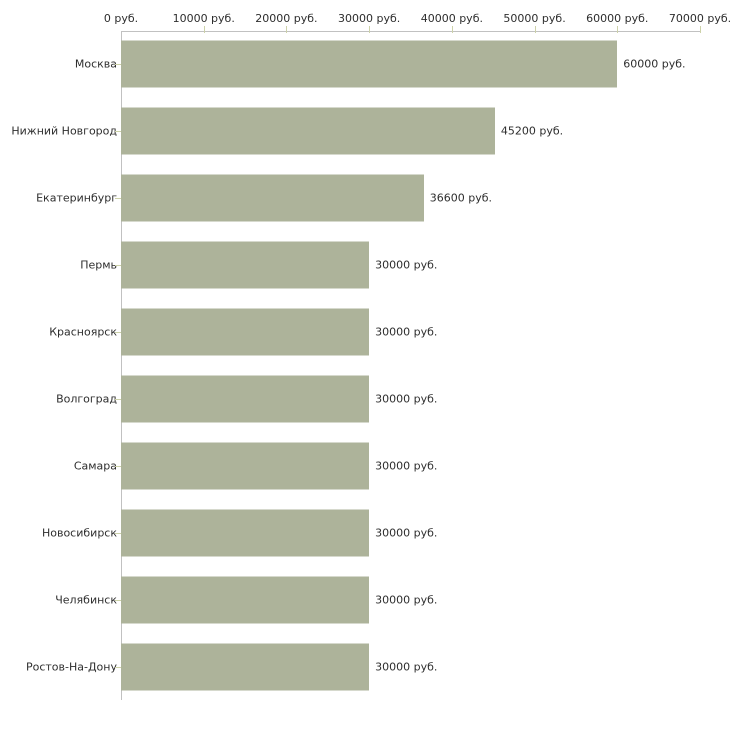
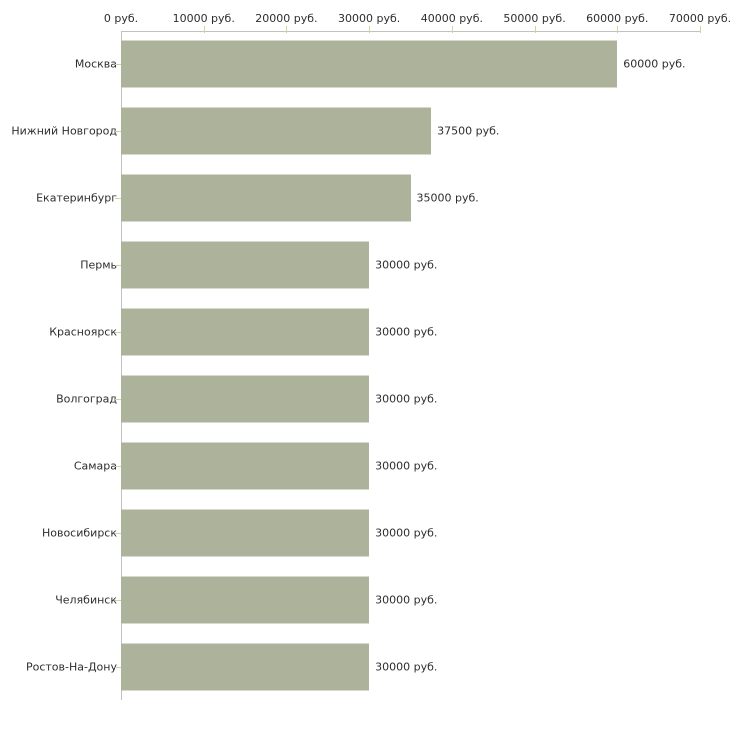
Нижний Новгород: 45200 -> 37500
Екатеринбург: 36600 -> 35000
